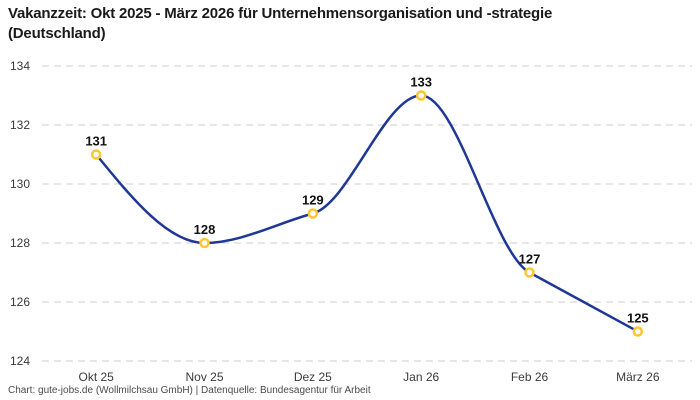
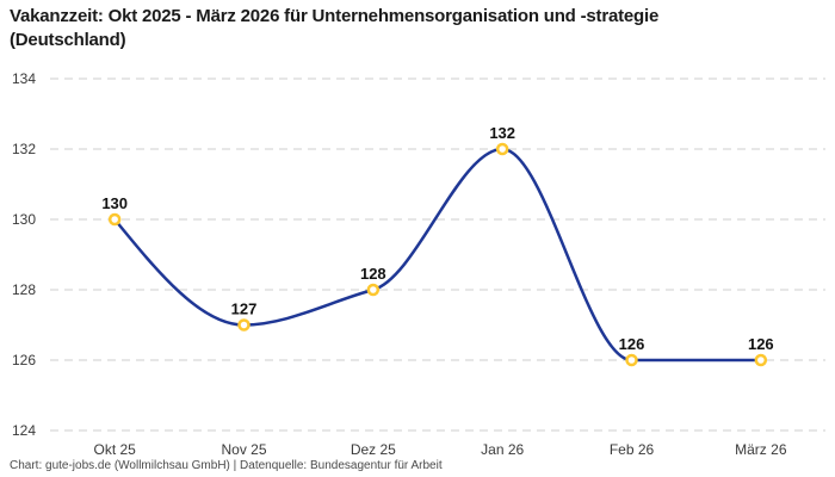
Okt 25: 131 -> 130
Nov 25: 128 -> 127
Dez 25: 129 -> 128
Jan 26: 133 -> 132
Feb 26: 127 -> 126
März 26: 125 -> 126
